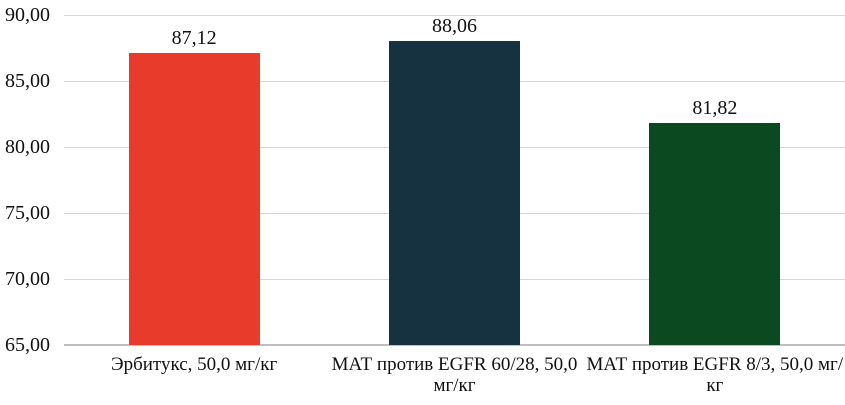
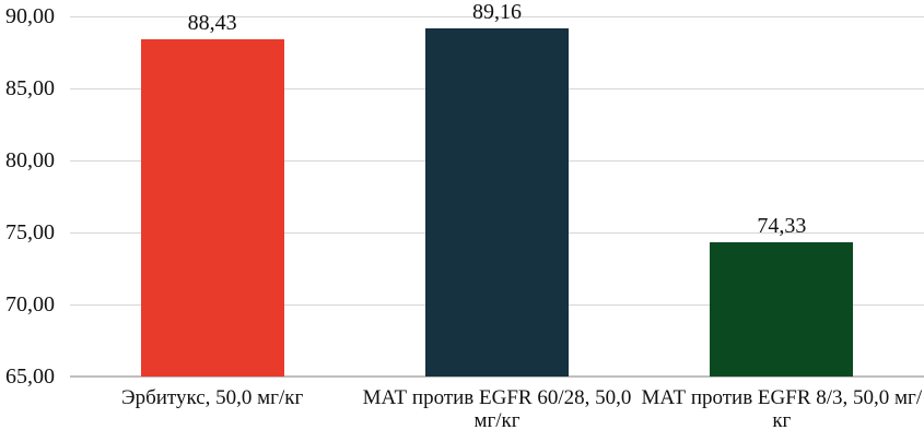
Эрбитукс, 50,0 мг/кг: 87,12 -> 88,43
МАТ против EGFR 60/28, 50,0 мг/кг: 88,06 -> 89,16
МАТ против EGFR 8/3, 50,0 мг/кг: 81,82 -> 74,33
